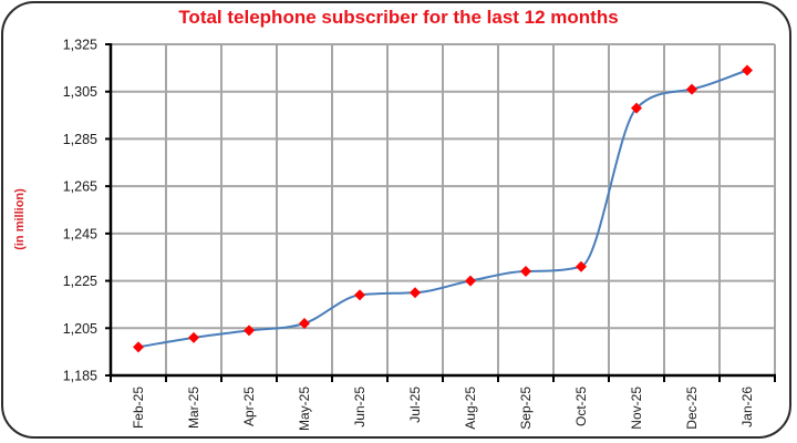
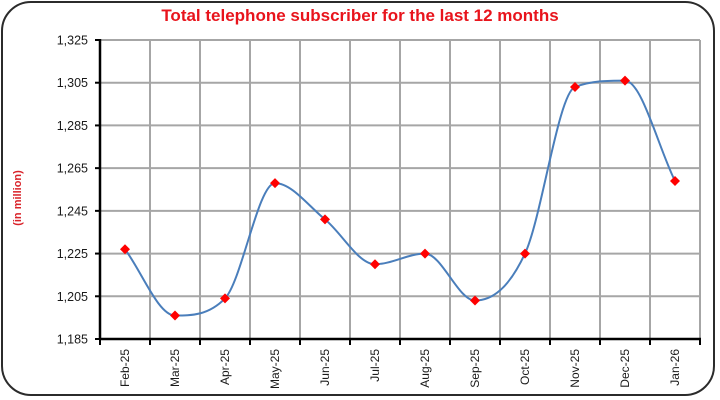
Feb-25: 1197 -> 1227
Mar-25: 1201 -> 1196
May-25: 1207 -> 1258
Jun-25: 1219 -> 1241
Sep-25: 1229 -> 1203
Oct-25: 1231 -> 1225
Nov-25: 1298 -> 1303
Jan-26: 1314 -> 1259
